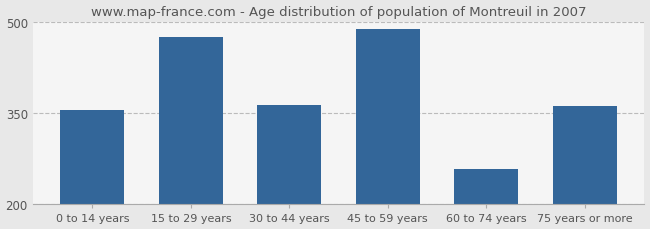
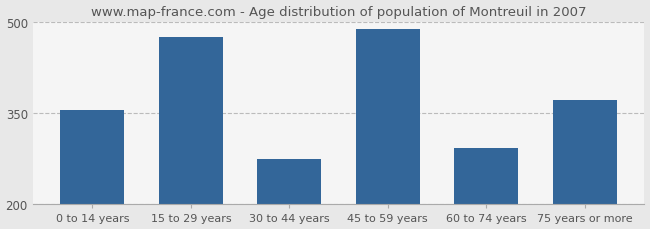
30 to 44 years: 363 -> 274
60 to 74 years: 258 -> 292
75 years or more: 362 -> 372
